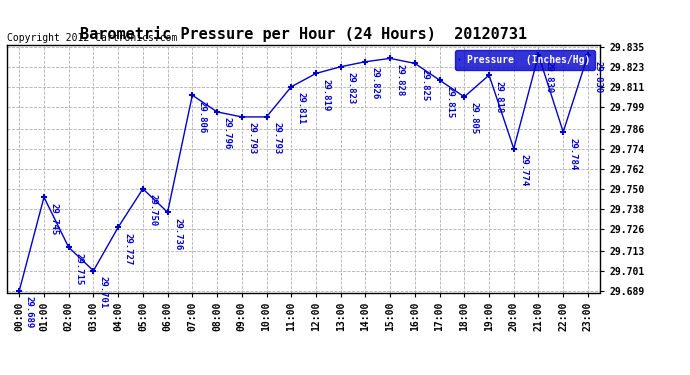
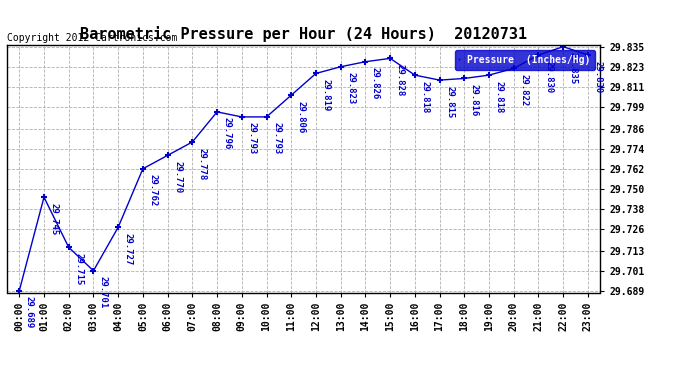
05:00: 29.750 -> 29.762
06:00: 29.736 -> 29.770
07:00: 29.806 -> 29.778
11:00: 29.811 -> 29.806
16:00: 29.825 -> 29.818
18:00: 29.805 -> 29.816
20:00: 29.774 -> 29.822
22:00: 29.784 -> 29.835
